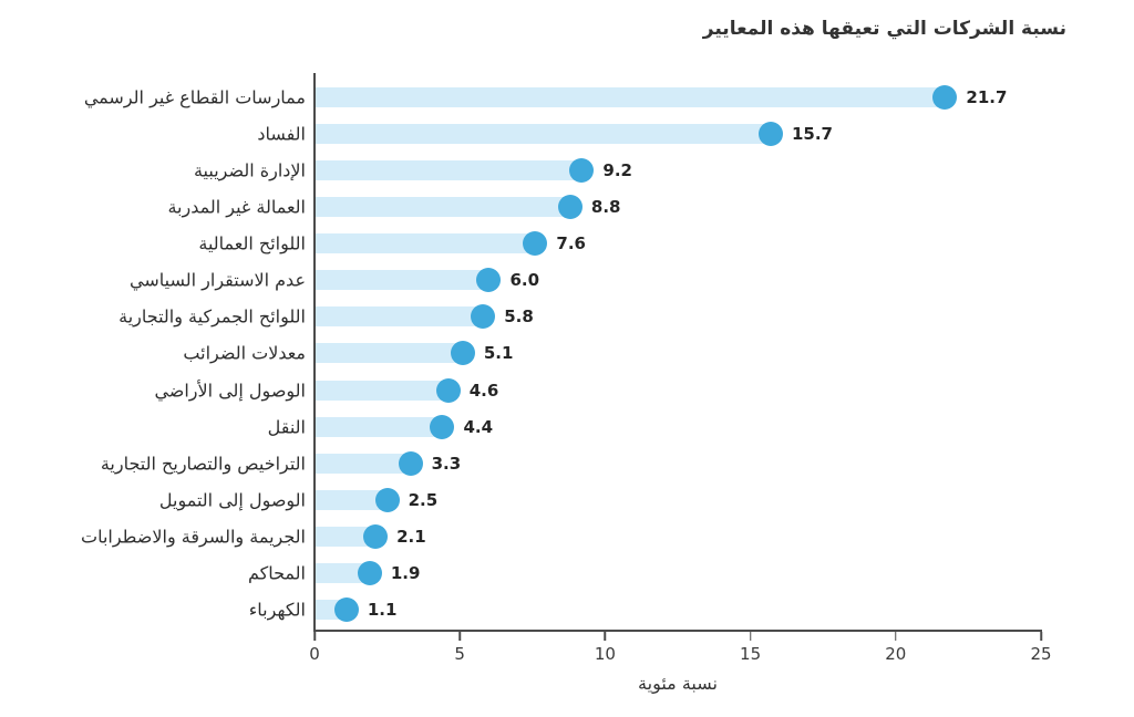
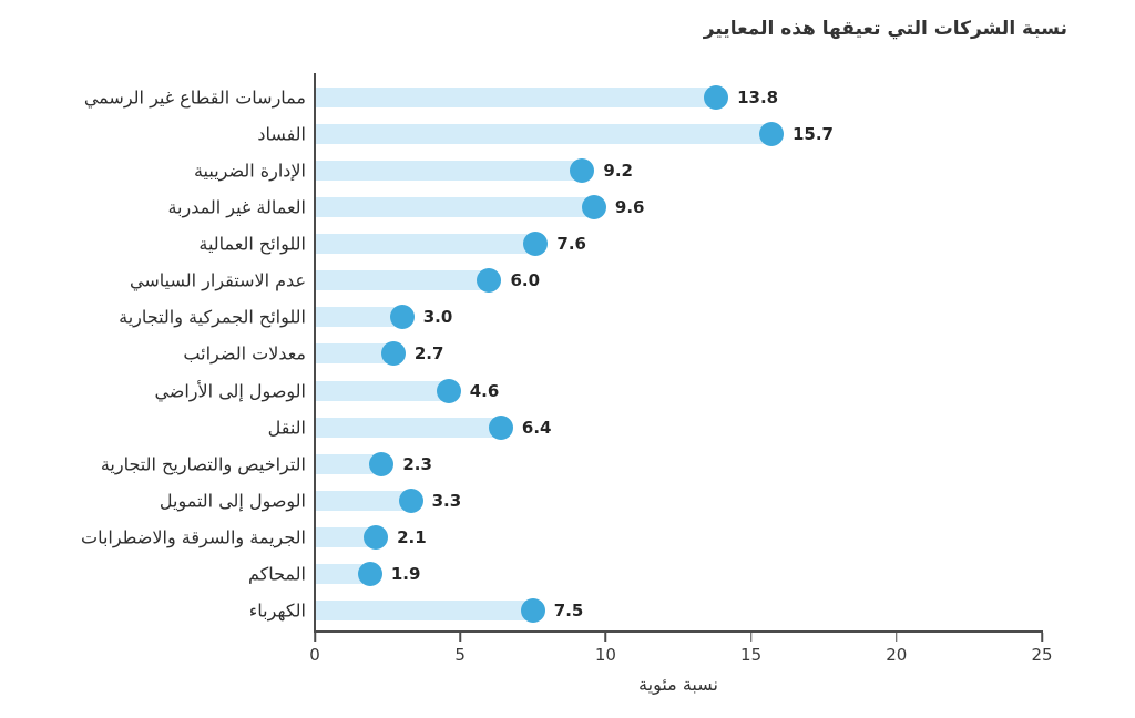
ممارسات القطاع غير الرسمي: 21.7 -> 13.8
العمالة غير المدربة: 8.8 -> 9.6
اللوائح الجمركية والتجارية: 5.8 -> 3.0
معدلات الضرائب: 5.1 -> 2.7
النقل: 4.4 -> 6.4
التراخيص والتصاريح التجارية: 3.3 -> 2.3
الوصول إلى التمويل: 2.5 -> 3.3
الكهرباء: 1.1 -> 7.5
